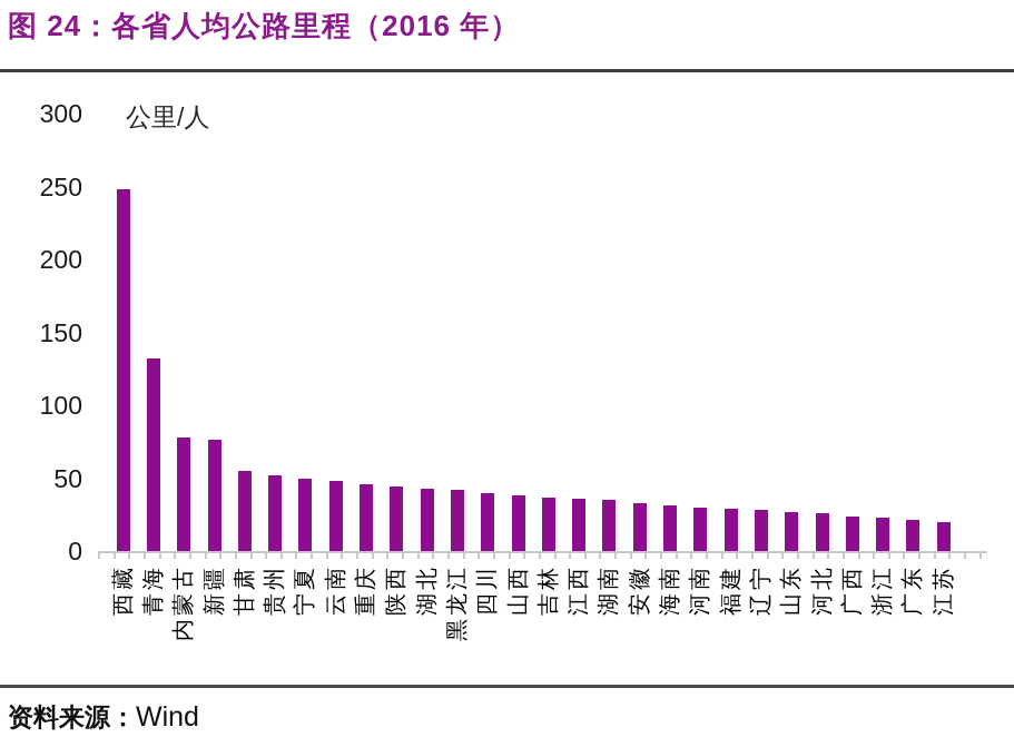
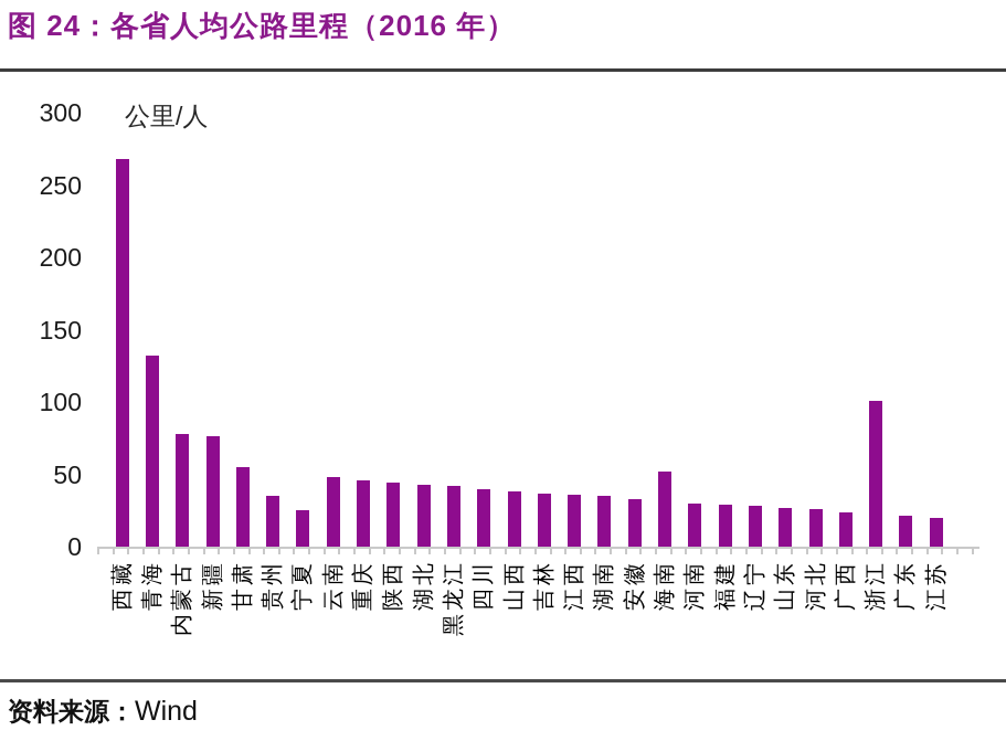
西藏: 248 -> 268
贵州: 52 -> 35
宁夏: 50 -> 25
海南: 31 -> 52
浙江: 23 -> 101
